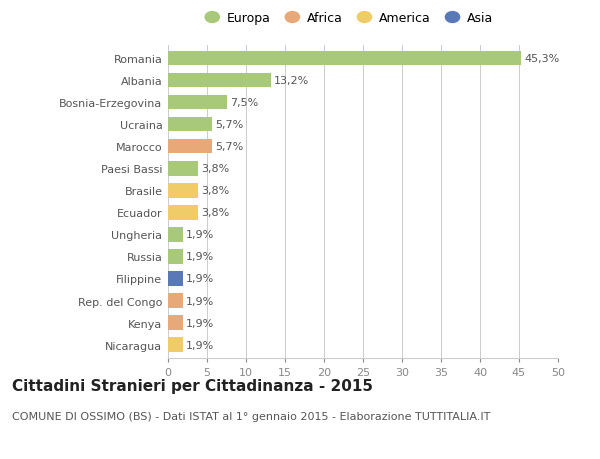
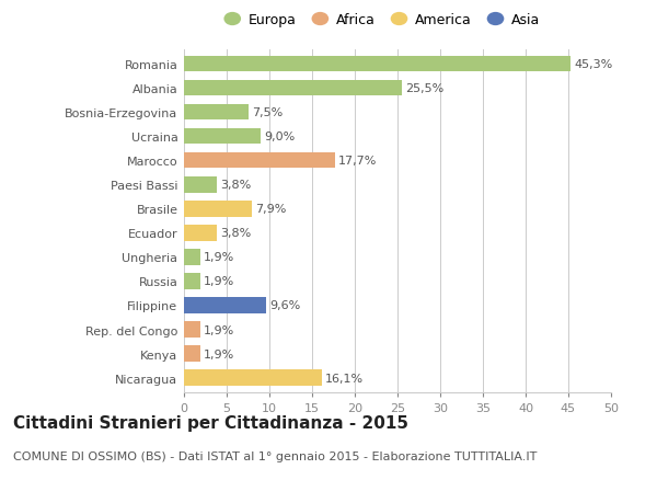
Albania: 13,2% -> 25,5%
Ucraina: 5,7% -> 9,0%
Marocco: 5,7% -> 17,7%
Brasile: 3,8% -> 7,9%
Filippine: 1,9% -> 9,6%
Nicaragua: 1,9% -> 16,1%
